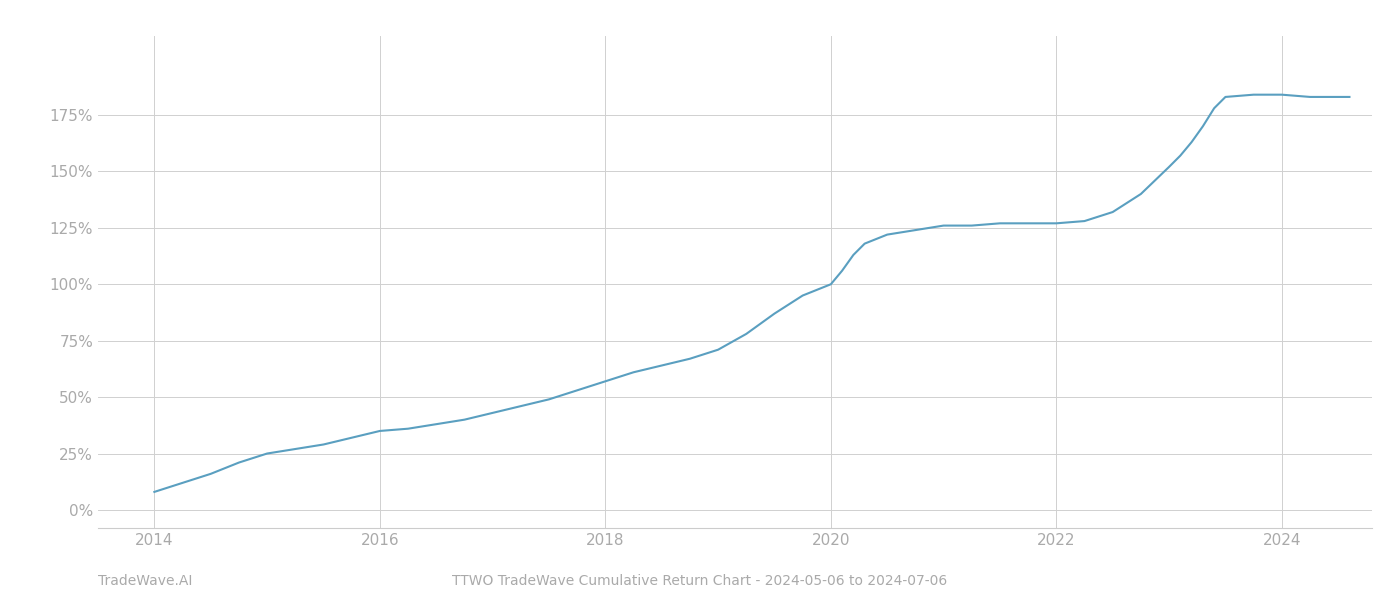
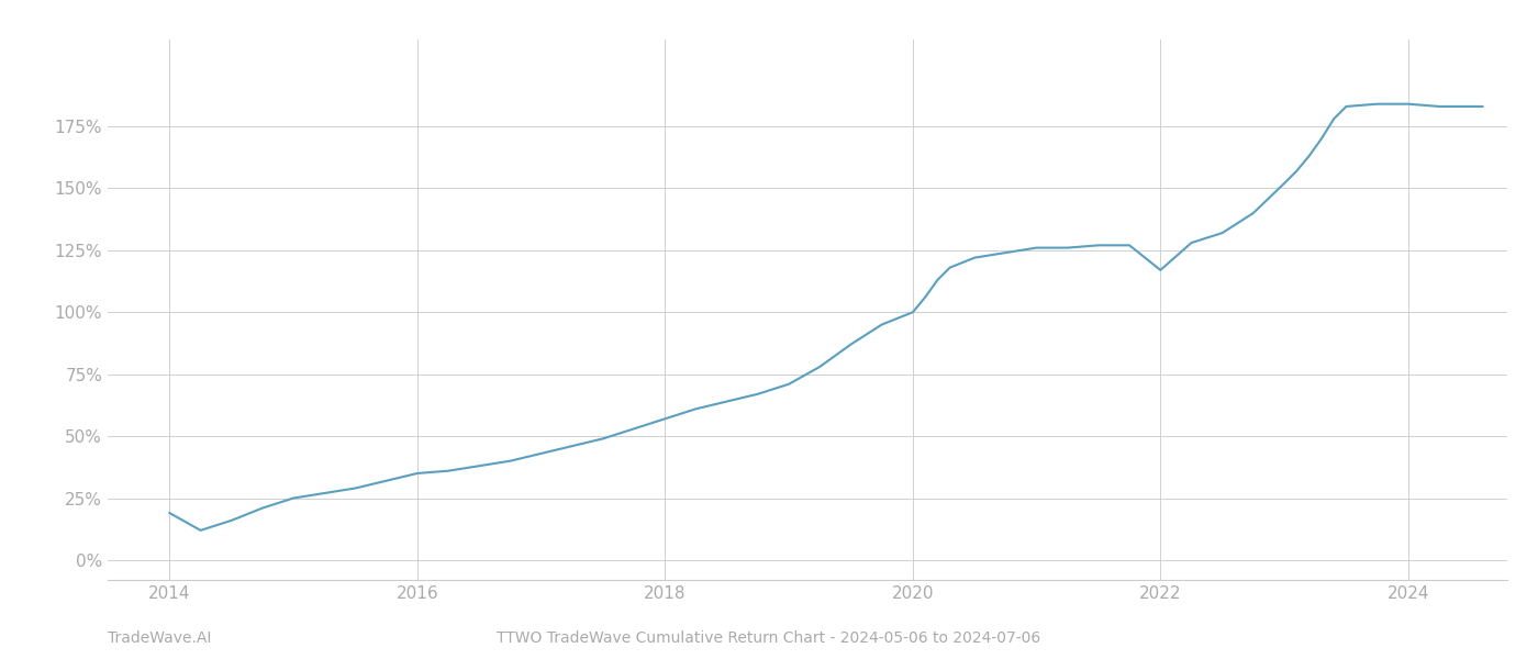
2014: 8% -> 19%
2022: 127% -> 117%
